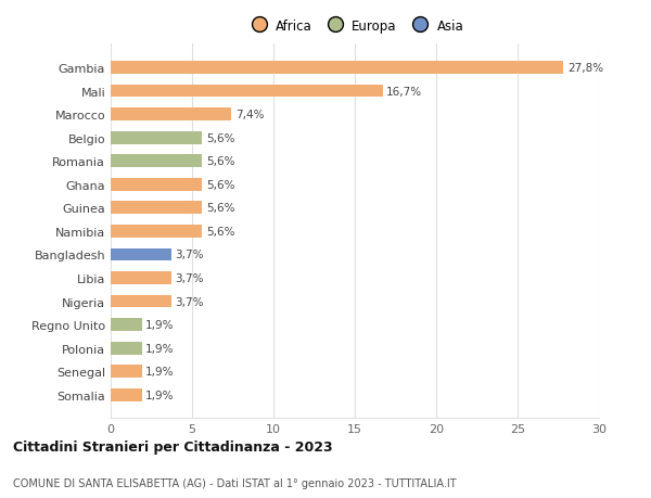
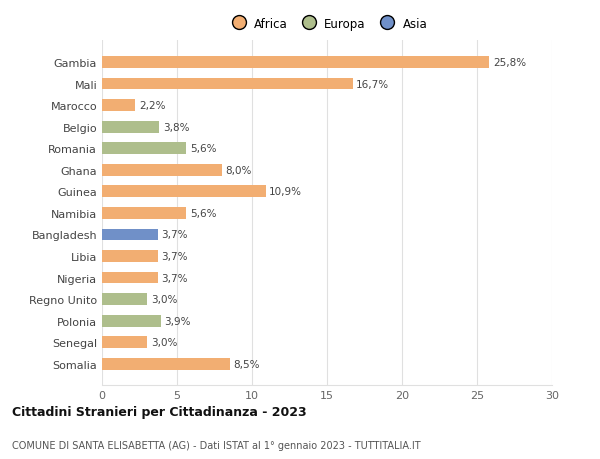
Gambia: 27,8% -> 25,8%
Marocco: 7,4% -> 2,2%
Belgio: 5,6% -> 3,8%
Ghana: 5,6% -> 8,0%
Guinea: 5,6% -> 10,9%
Regno Unito: 1,9% -> 3,0%
Polonia: 1,9% -> 3,9%
Senegal: 1,9% -> 3,0%
Somalia: 1,9% -> 8,5%
